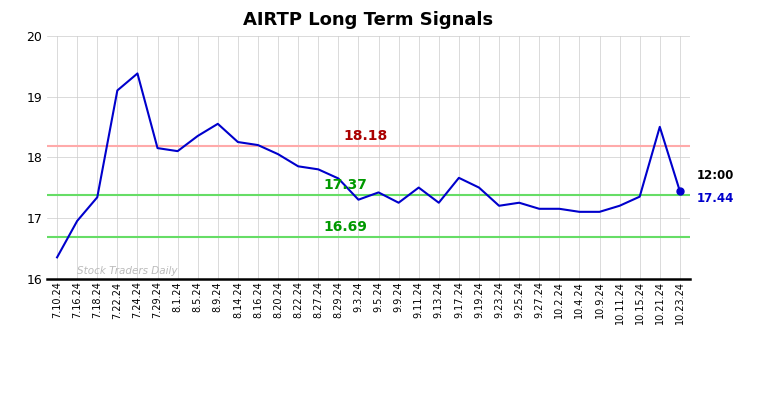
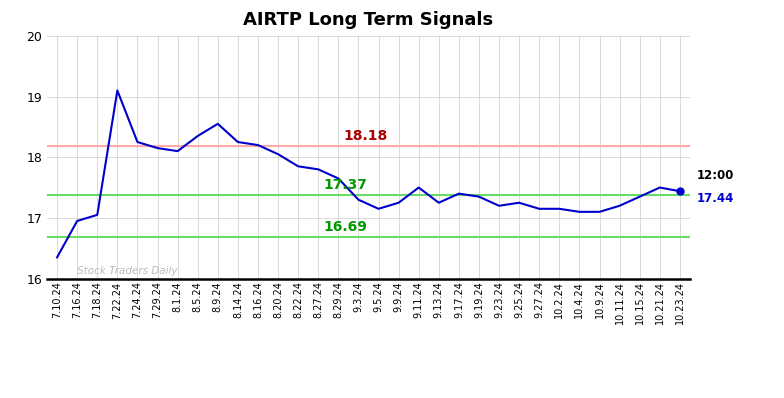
7.18.24: 17.34 -> 17.05
7.24.24: 19.38 -> 18.25
9.5.24: 17.42 -> 17.15
9.17.24: 17.66 -> 17.40
9.19.24: 17.50 -> 17.35
10.21.24: 18.50 -> 17.50
